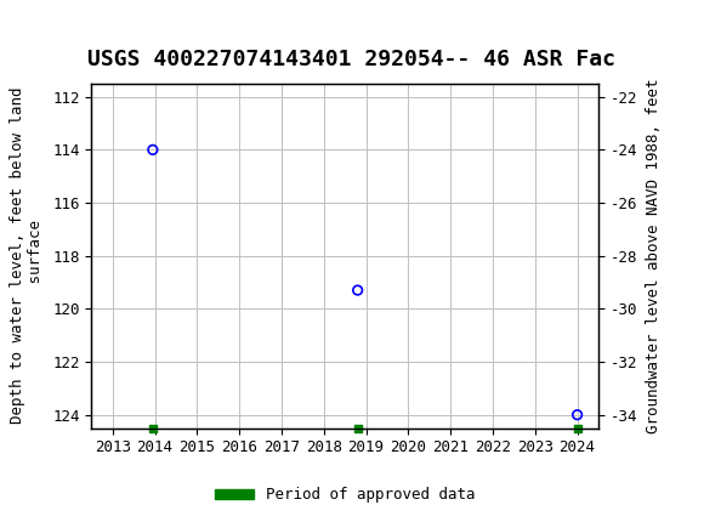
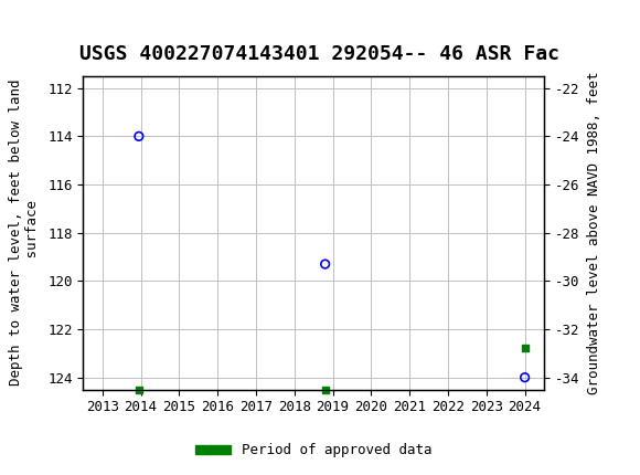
Period of approved data/2024: 124.5 -> 122.8
